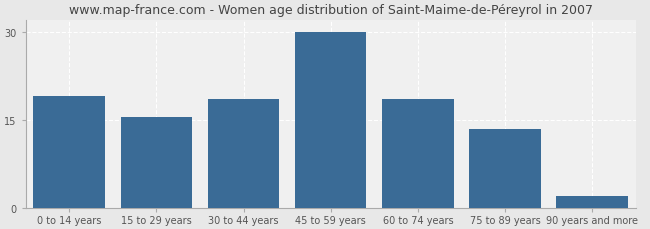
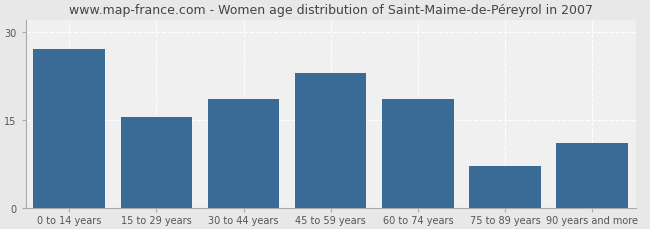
0 to 14 years: 19.0 -> 27.0
45 to 59 years: 30.0 -> 23.0
75 to 89 years: 13.5 -> 7.2
90 years and more: 2.0 -> 11.0
